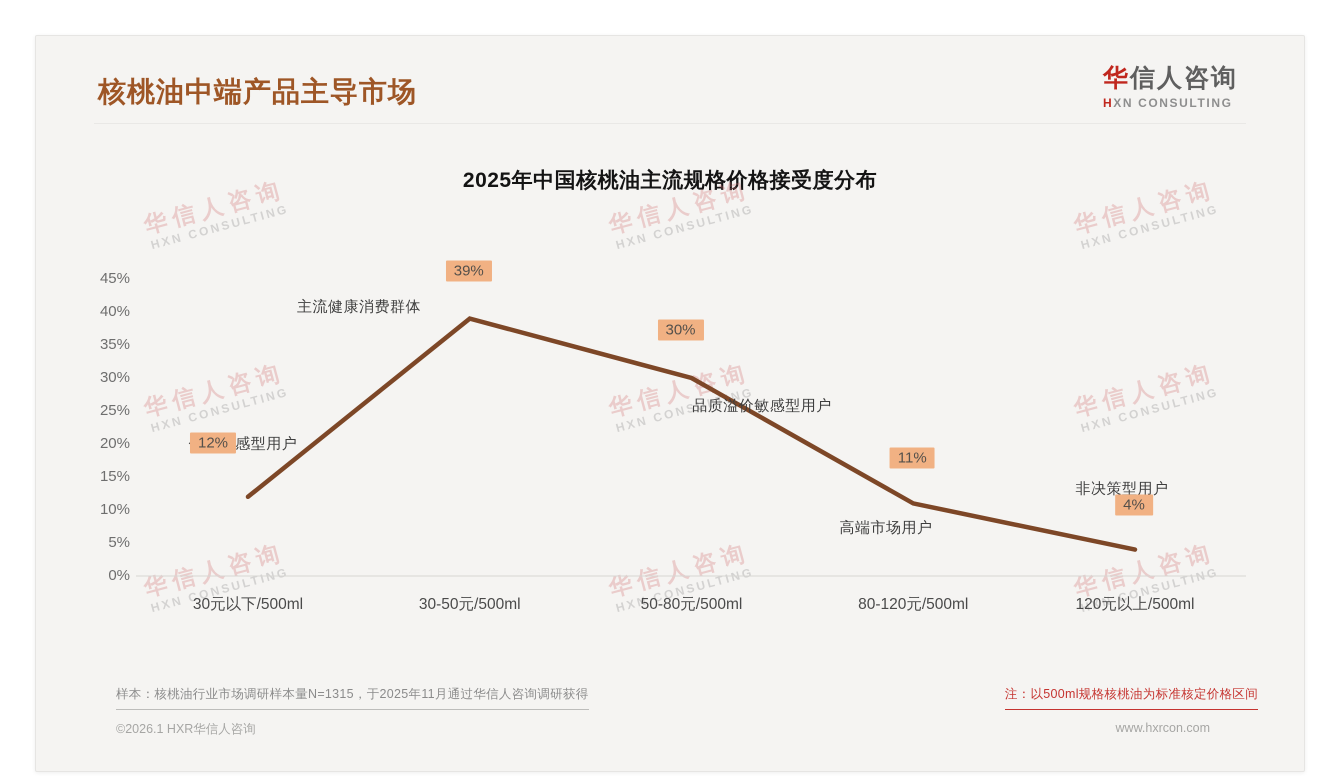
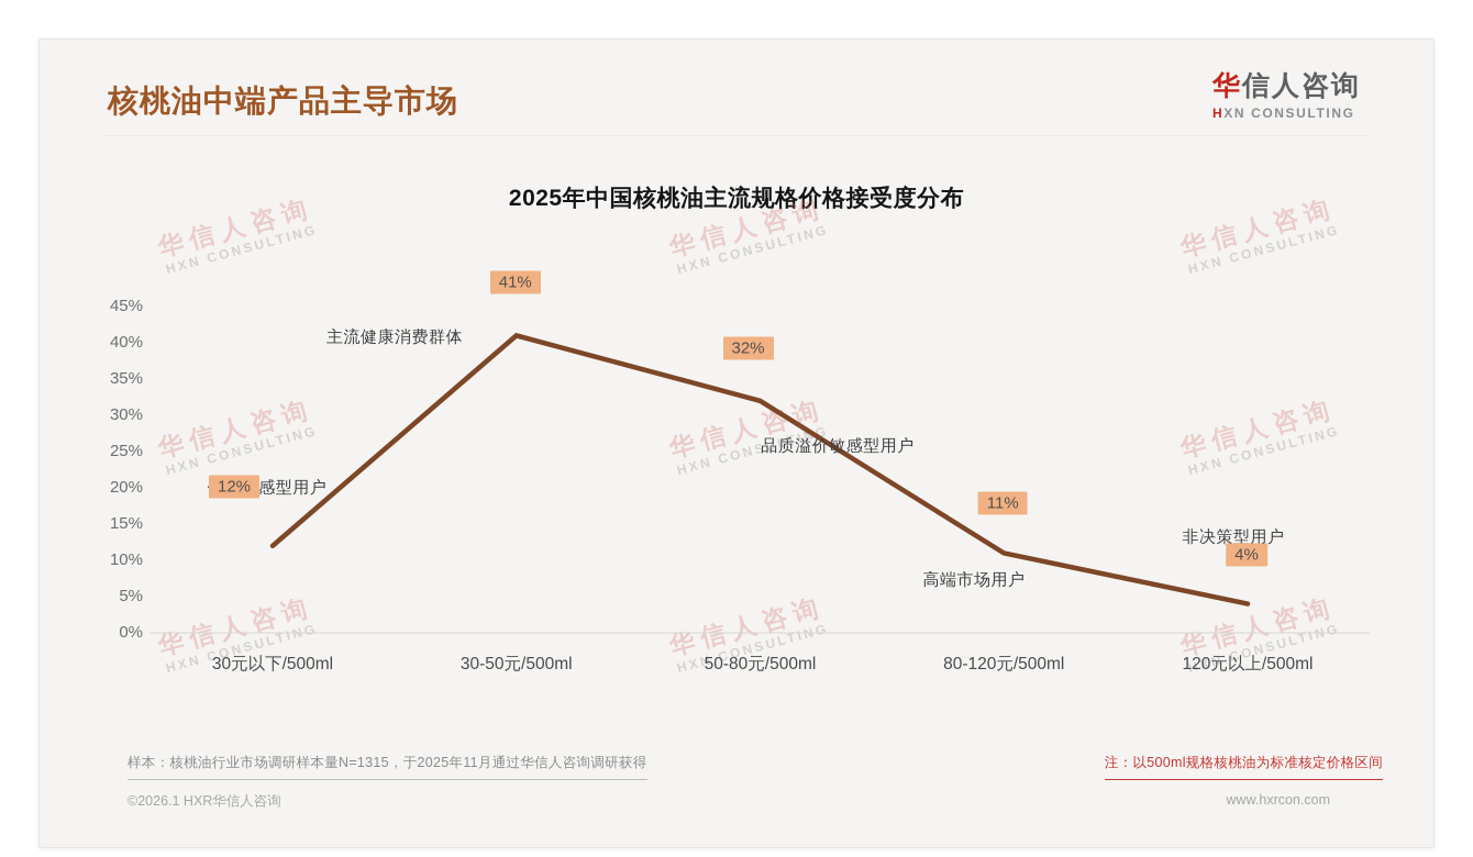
30-50元/500ml: 39% -> 41%
50-80元/500ml: 30% -> 32%
